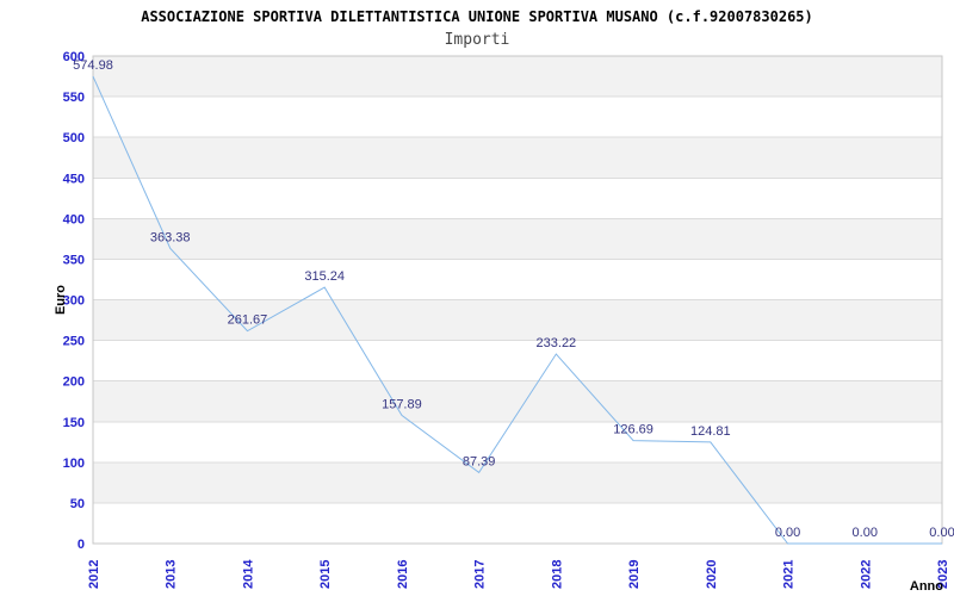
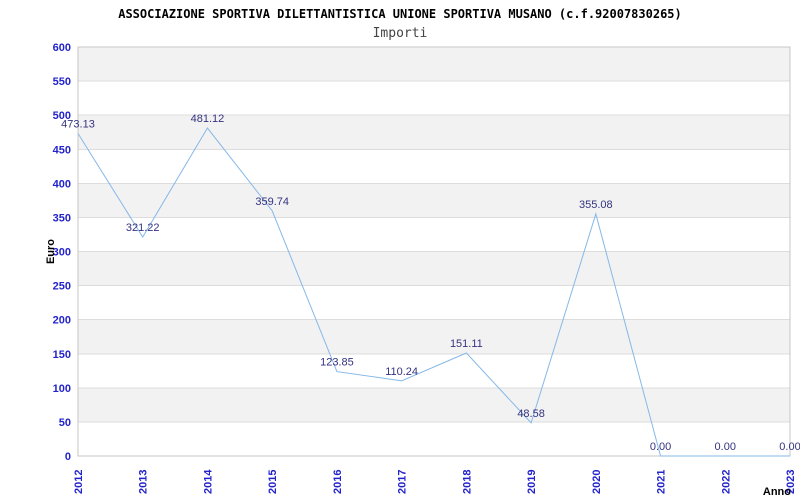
2012: 574.98 -> 473.13
2013: 363.38 -> 321.22
2014: 261.67 -> 481.12
2015: 315.24 -> 359.74
2016: 157.89 -> 123.85
2017: 87.39 -> 110.24
2018: 233.22 -> 151.11
2019: 126.69 -> 48.58
2020: 124.81 -> 355.08
